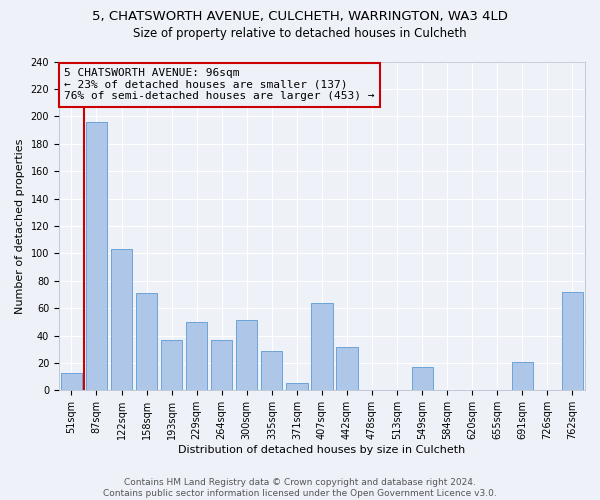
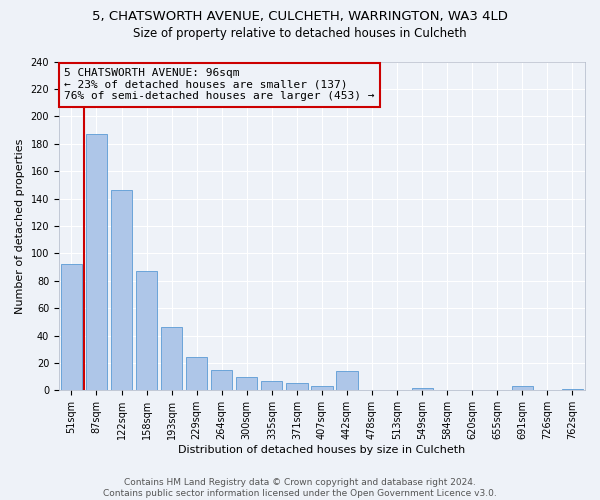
51sqm: 13 -> 92
87sqm: 196 -> 187
122sqm: 103 -> 146
158sqm: 71 -> 87
193sqm: 37 -> 46
229sqm: 50 -> 24
264sqm: 37 -> 15
300sqm: 51 -> 10
335sqm: 29 -> 7
407sqm: 64 -> 3
442sqm: 32 -> 14
549sqm: 17 -> 2
691sqm: 21 -> 3
762sqm: 72 -> 1
